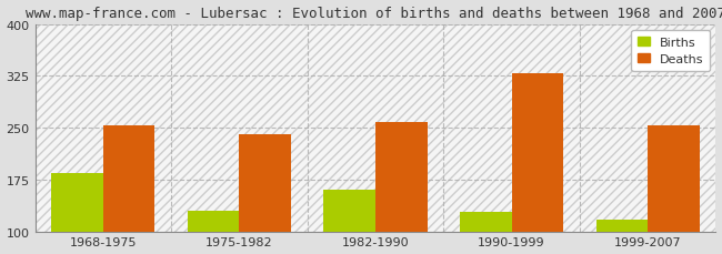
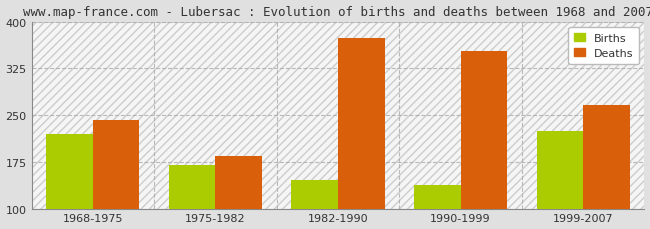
Births/1968-1975: 185 -> 220
Deaths/1968-1975: 253 -> 242
Births/1975-1982: 130 -> 170
Deaths/1975-1982: 240 -> 184
Births/1982-1990: 160 -> 146
Deaths/1982-1990: 258 -> 374
Births/1990-1999: 128 -> 138
Deaths/1990-1999: 328 -> 352
Births/1999-2007: 117 -> 224
Deaths/1999-2007: 253 -> 266
